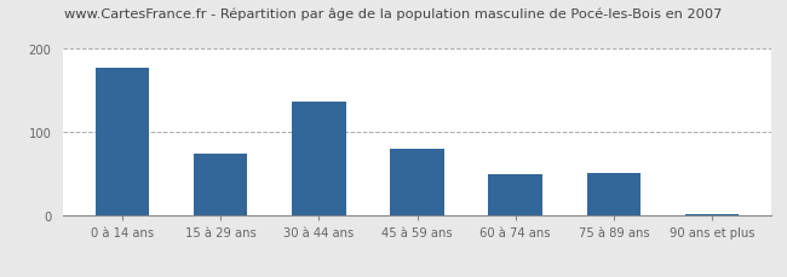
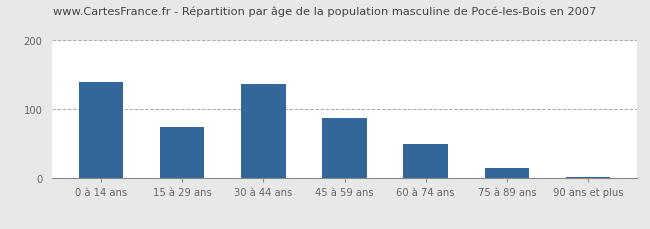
0 à 14 ans: 178 -> 140
45 à 59 ans: 80 -> 88
75 à 89 ans: 52 -> 15
